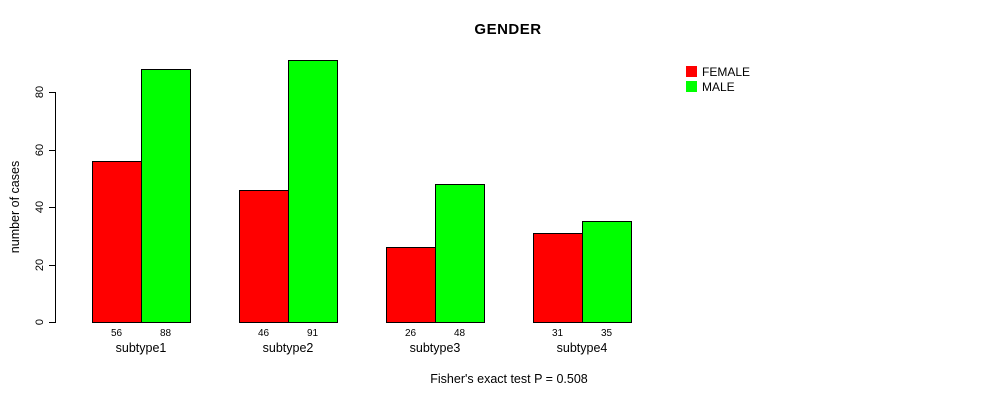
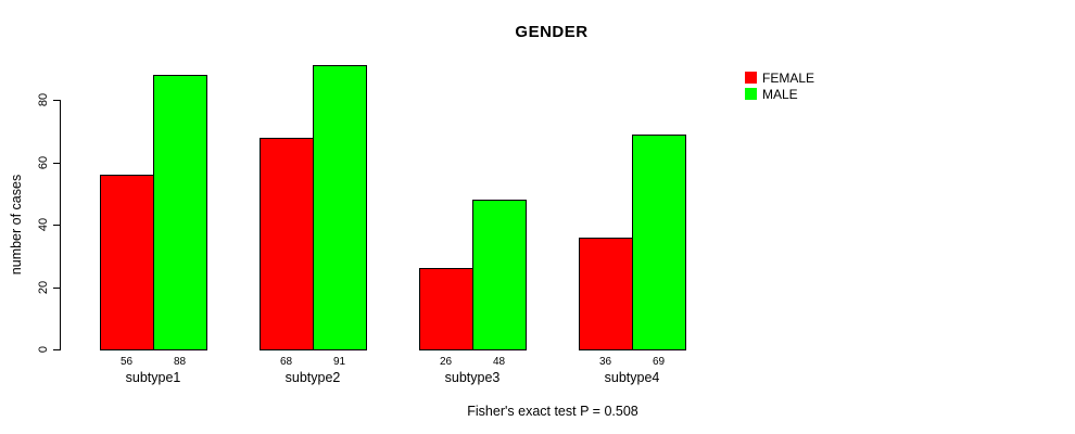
FEMALE/subtype2: 46 -> 68
FEMALE/subtype4: 31 -> 36
MALE/subtype4: 35 -> 69
